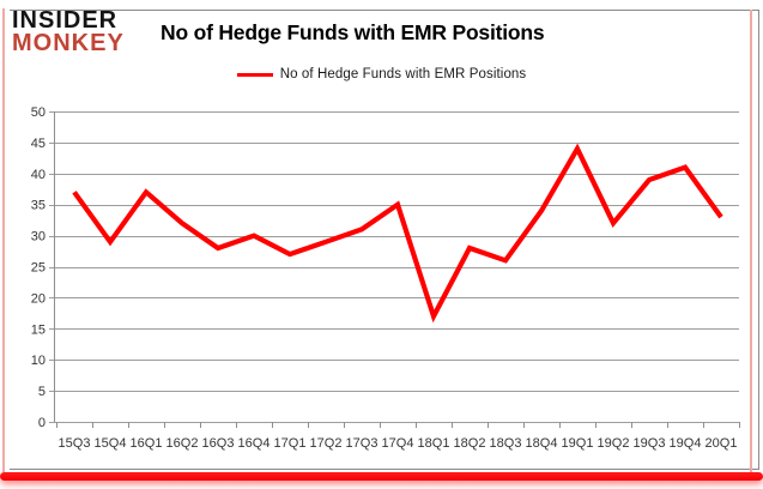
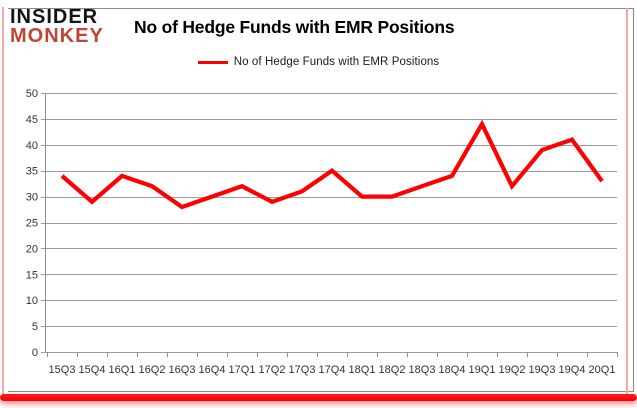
15Q3: 37 -> 34
16Q1: 37 -> 34
17Q1: 27 -> 32
18Q1: 17 -> 30
18Q2: 28 -> 30
18Q3: 26 -> 32
